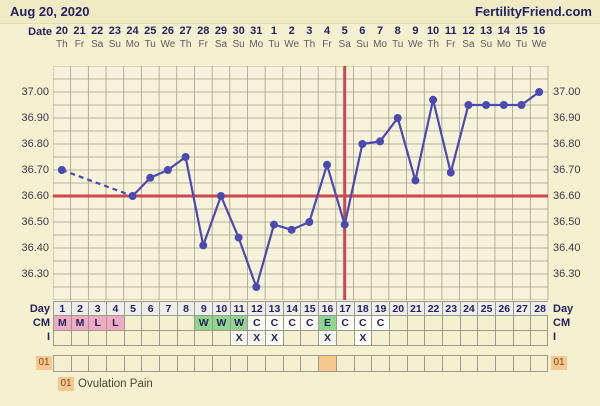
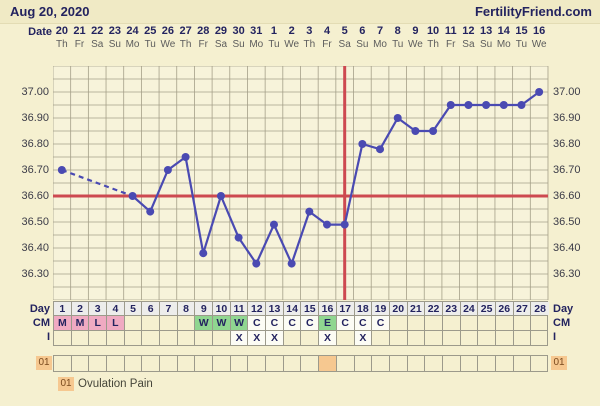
6: 36.67 -> 36.54
9: 36.41 -> 36.38
12: 36.25 -> 36.34
14: 36.47 -> 36.34
15: 36.50 -> 36.54
16: 36.72 -> 36.49
19: 36.81 -> 36.78
21: 36.66 -> 36.85
22: 36.97 -> 36.85
23: 36.69 -> 36.95
